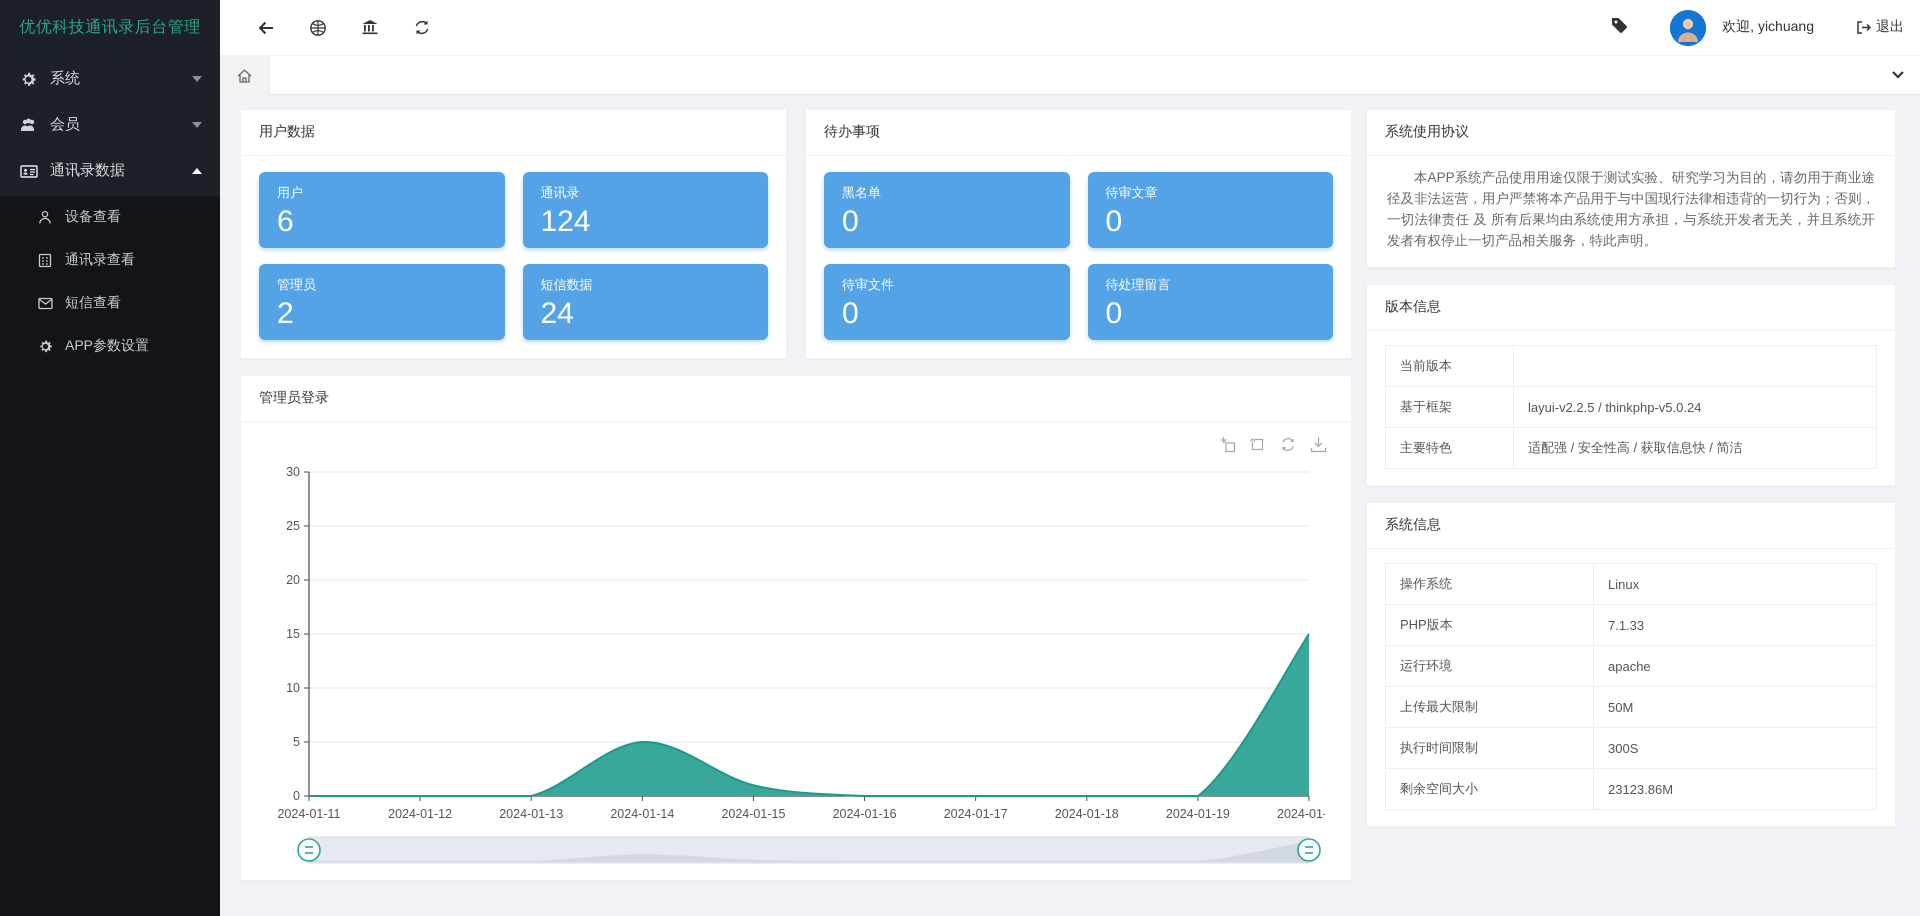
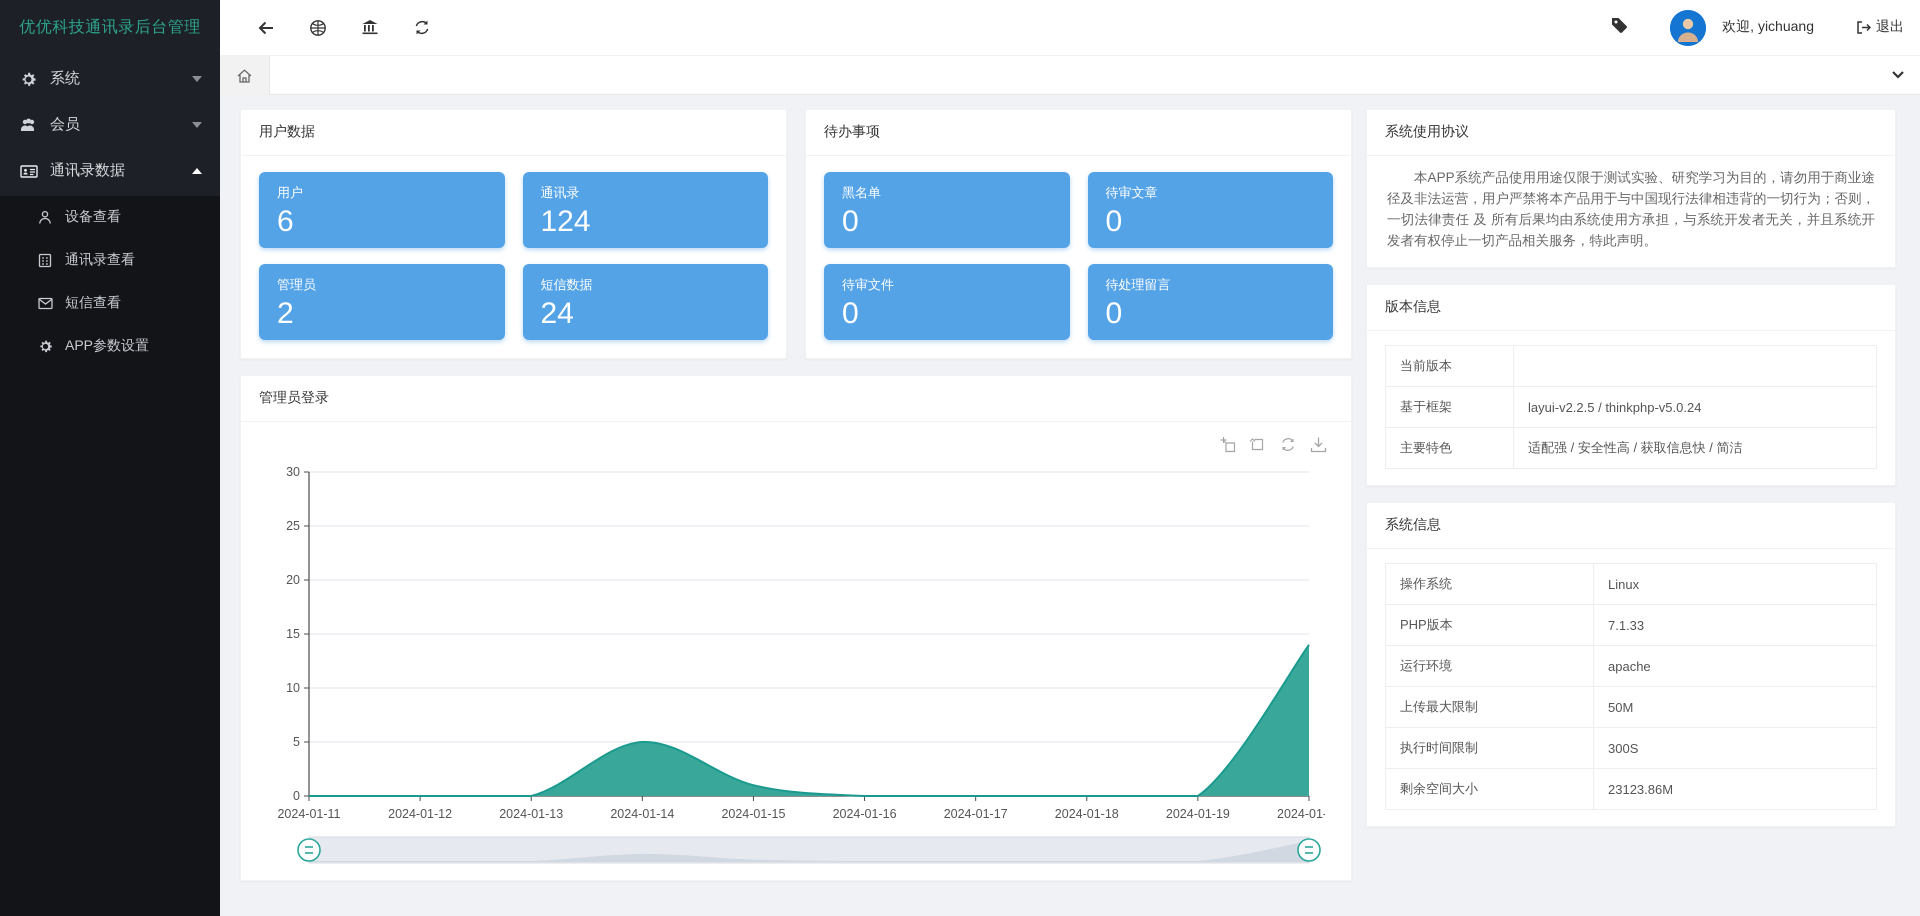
2024-01-20: 15 -> 14
